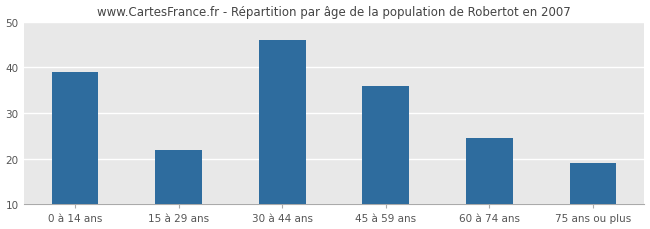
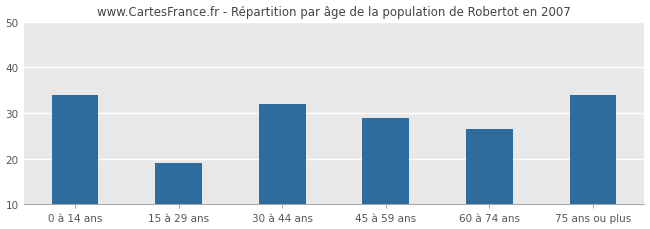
0 à 14 ans: 39.0 -> 34.0
15 à 29 ans: 22.0 -> 19.0
30 à 44 ans: 46.0 -> 32.0
45 à 59 ans: 36.0 -> 29.0
60 à 74 ans: 24.5 -> 26.5
75 ans ou plus: 19.0 -> 34.0
